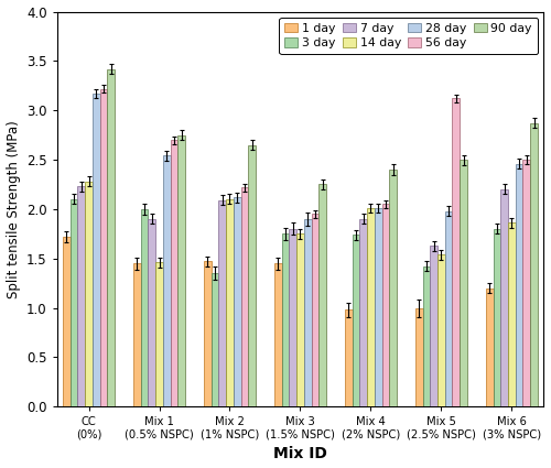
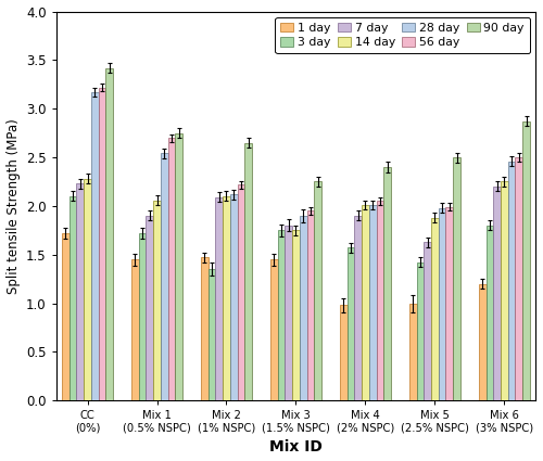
3 day/Mix 1 (0.5% NSPC): 2.00 -> 1.72
14 day/Mix 1 (0.5% NSPC): 1.46 -> 2.06
3 day/Mix 4 (2% NSPC): 1.74 -> 1.57
14 day/Mix 5 (2.5% NSPC): 1.54 -> 1.88
56 day/Mix 5 (2.5% NSPC): 3.12 -> 1.99
14 day/Mix 6 (3% NSPC): 1.86 -> 2.25
